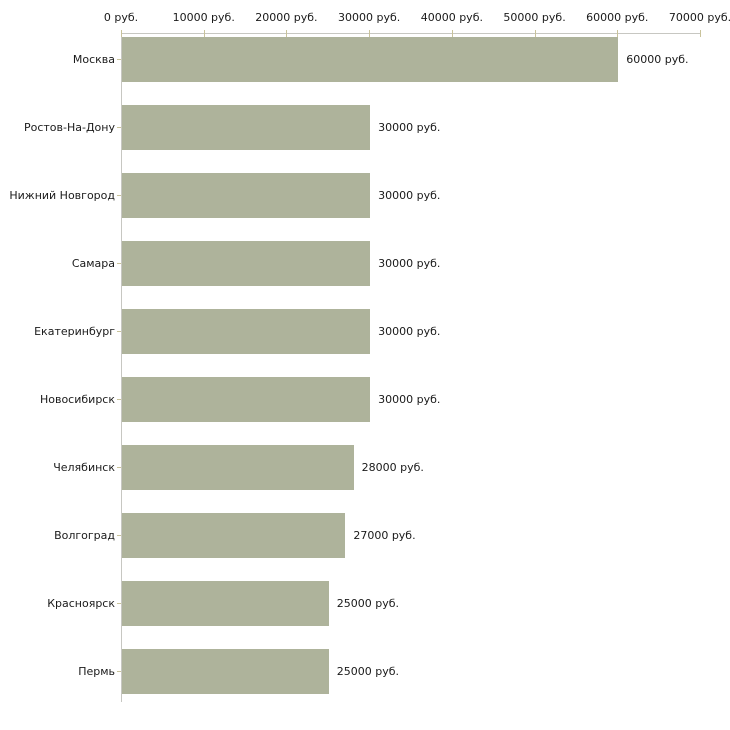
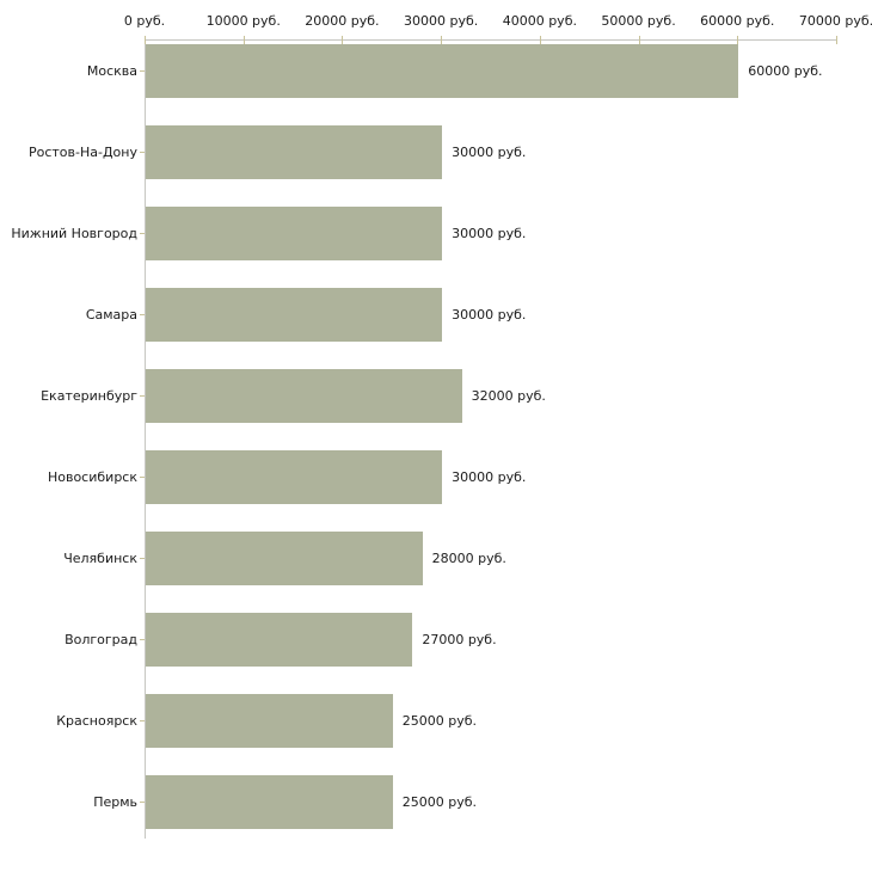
Екатеринбург: 30000 -> 32000
